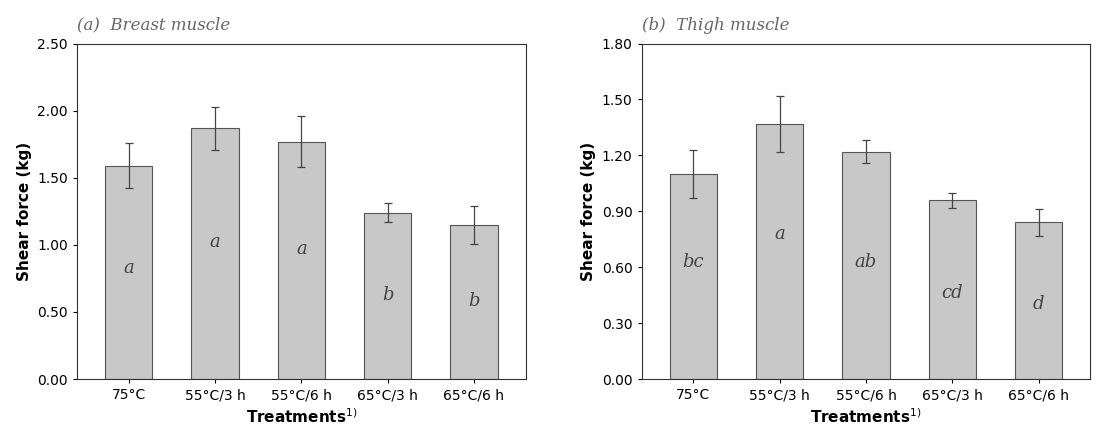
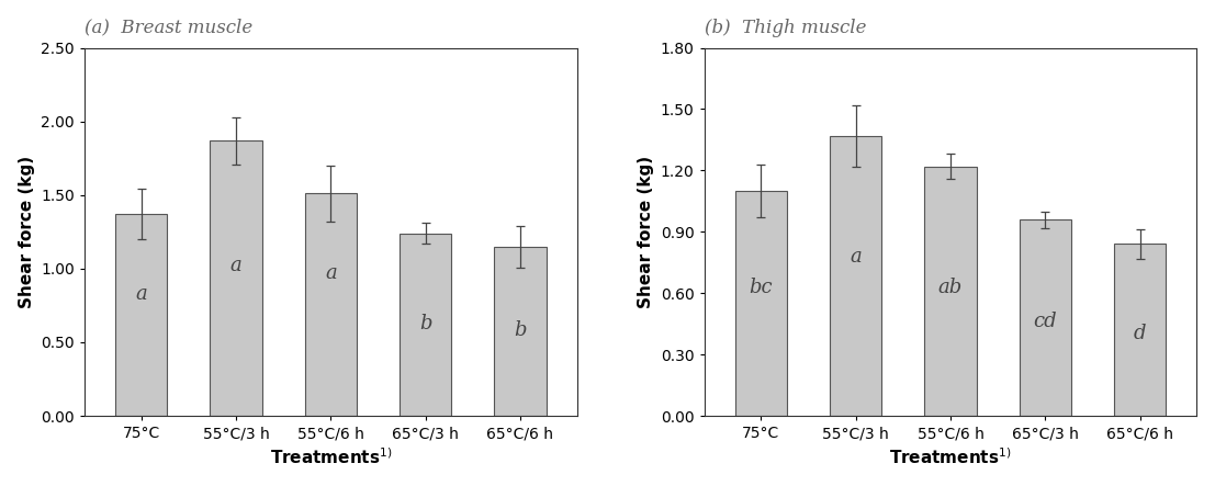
(a) Breast muscle/75°C: 1.59 -> 1.37
(a) Breast muscle/55°C/6 h: 1.77 -> 1.51
